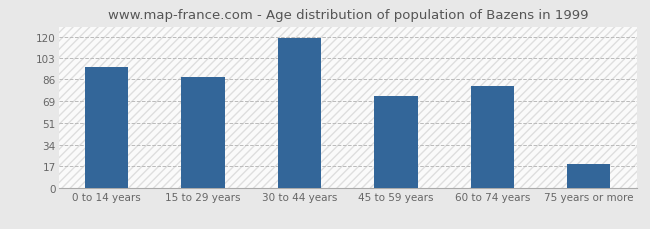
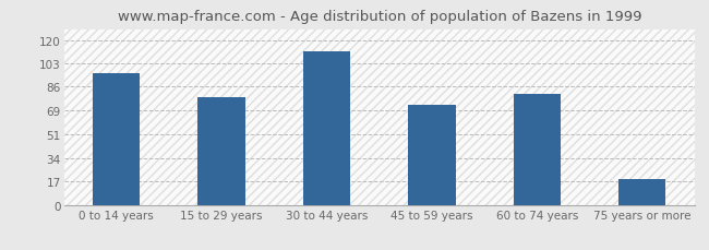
15 to 29 years: 88 -> 78
30 to 44 years: 119 -> 112
